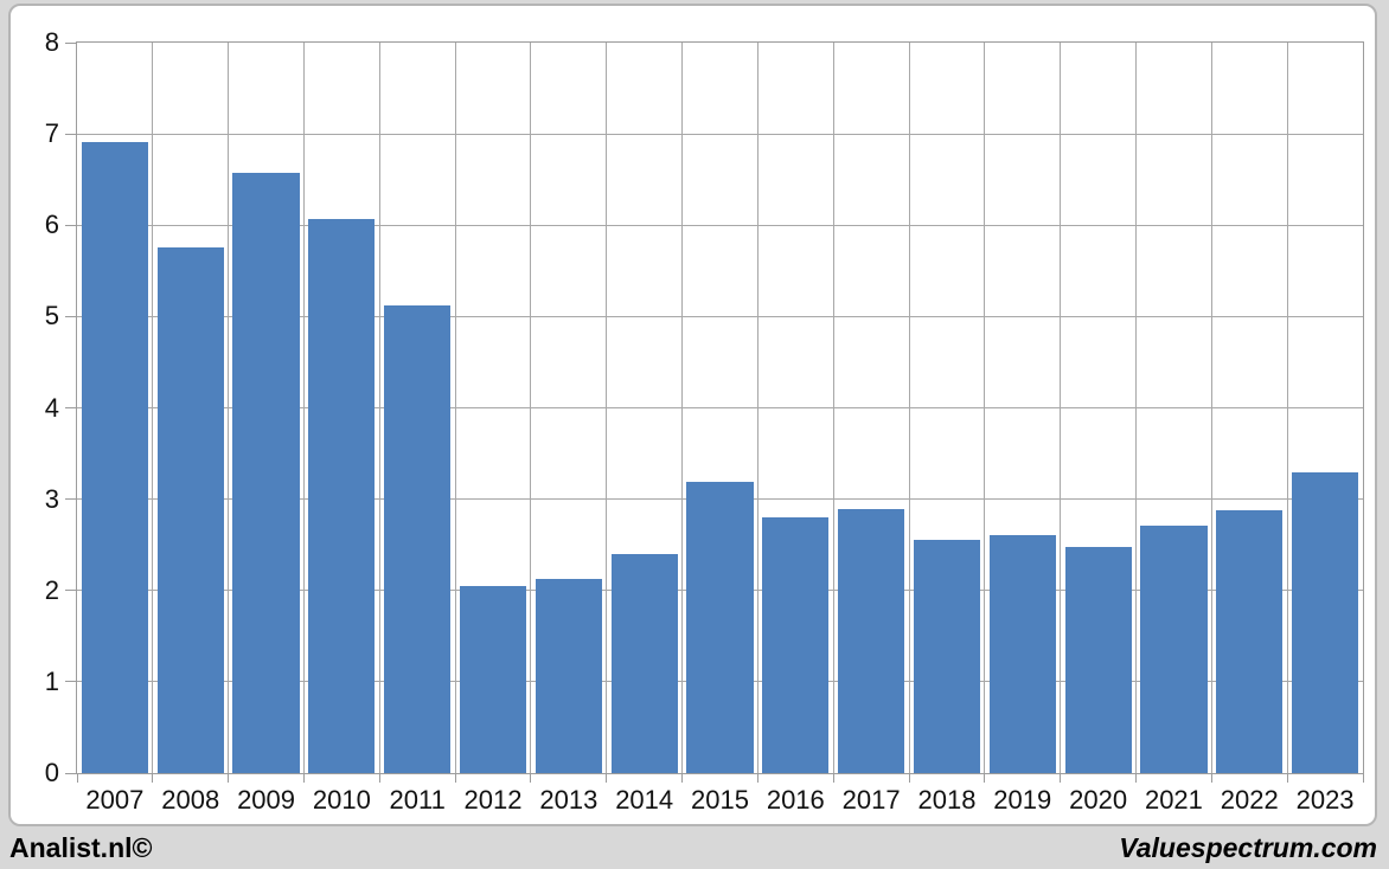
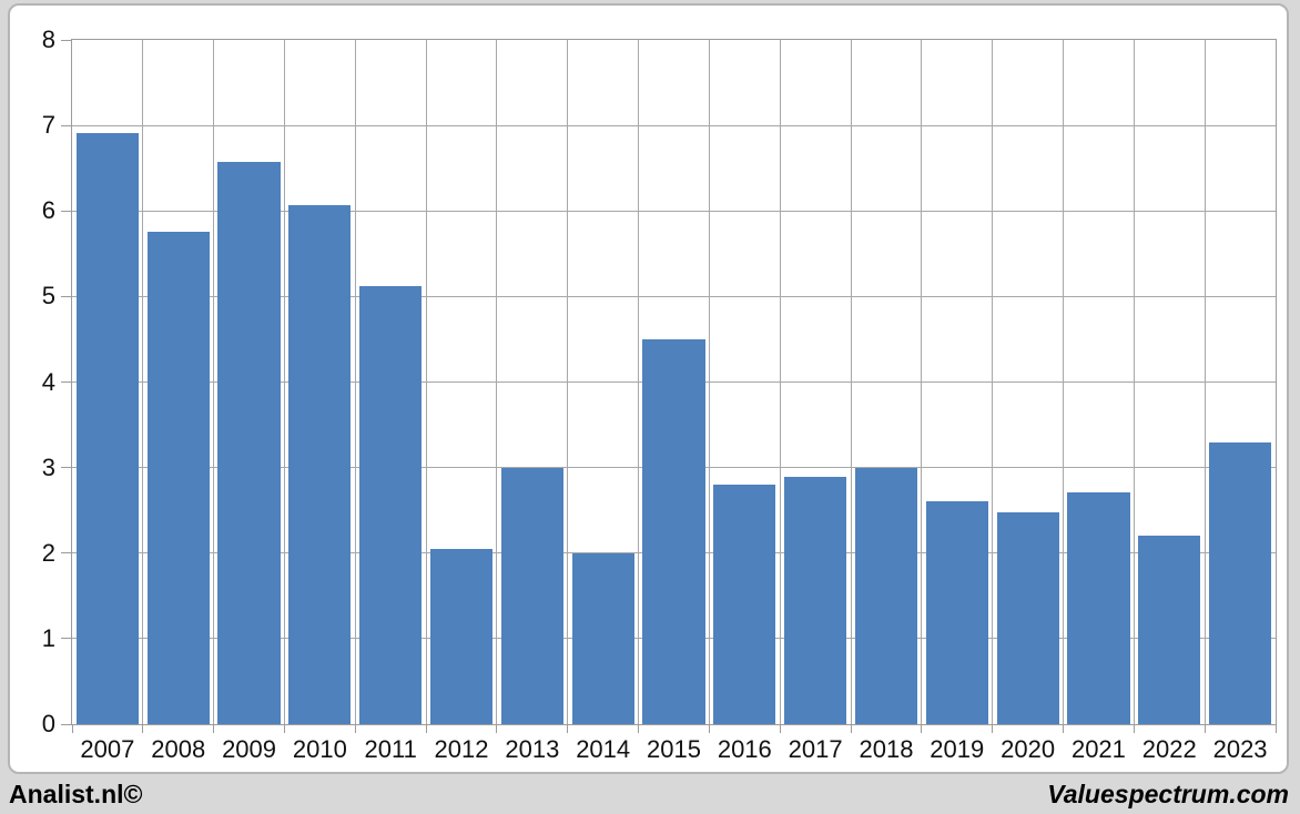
2013: 2.1 -> 3.0
2014: 2.4 -> 2.0
2015: 3.2 -> 4.5
2018: 2.5 -> 3.0
2022: 2.9 -> 2.2
